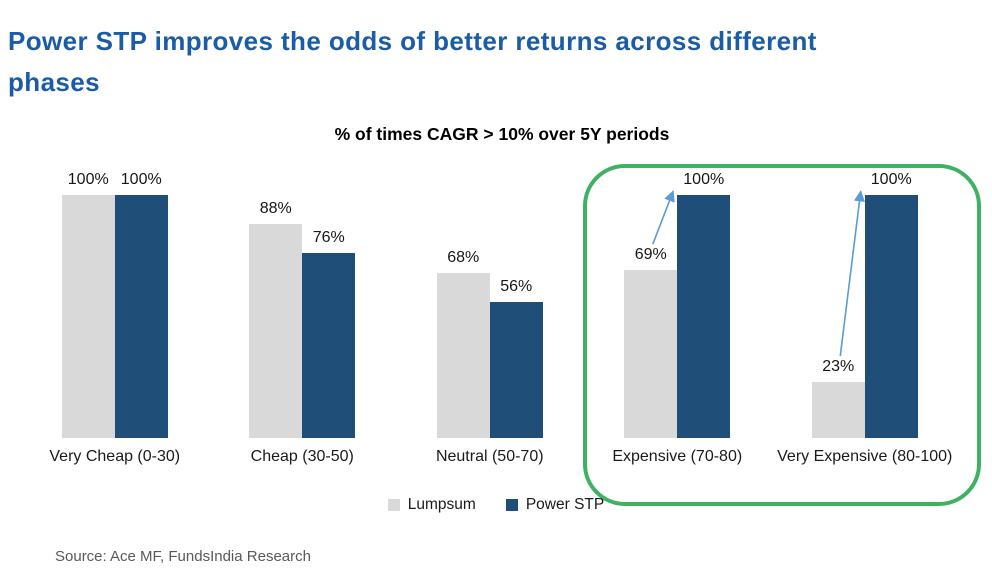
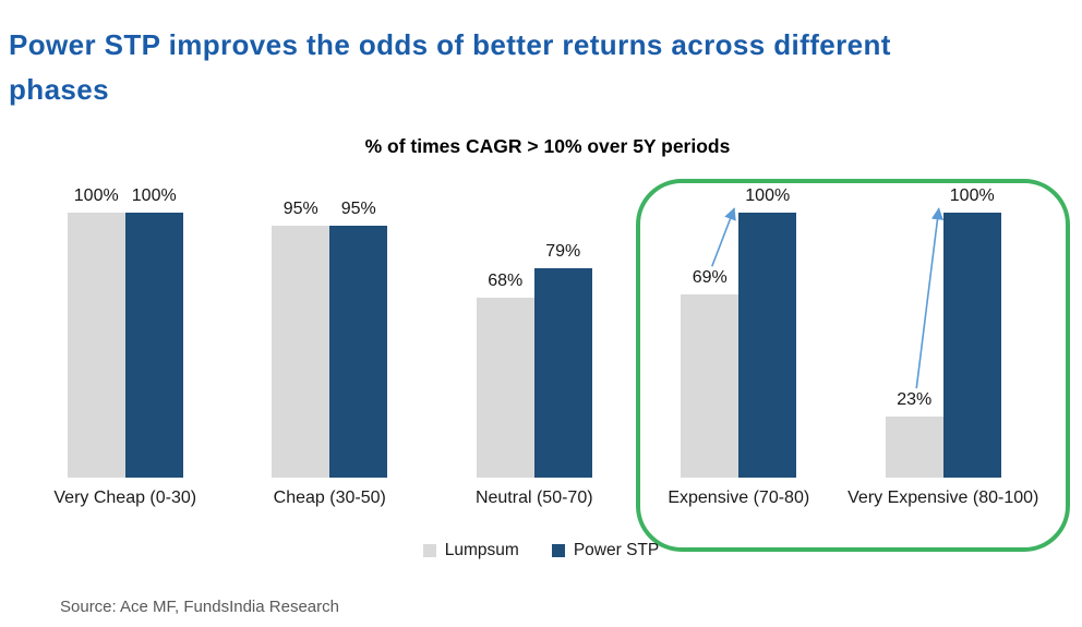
Lumpsum/Cheap (30-50): 88% -> 95%
Power STP/Cheap (30-50): 76% -> 95%
Power STP/Neutral (50-70): 56% -> 79%
